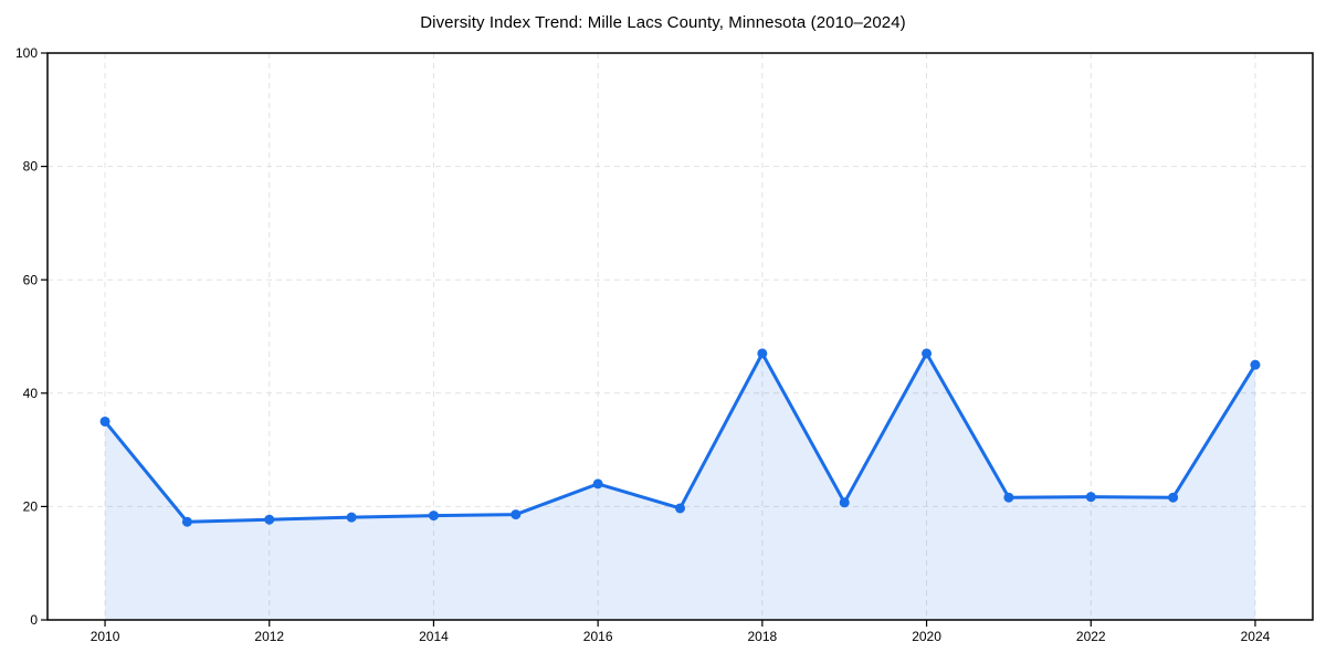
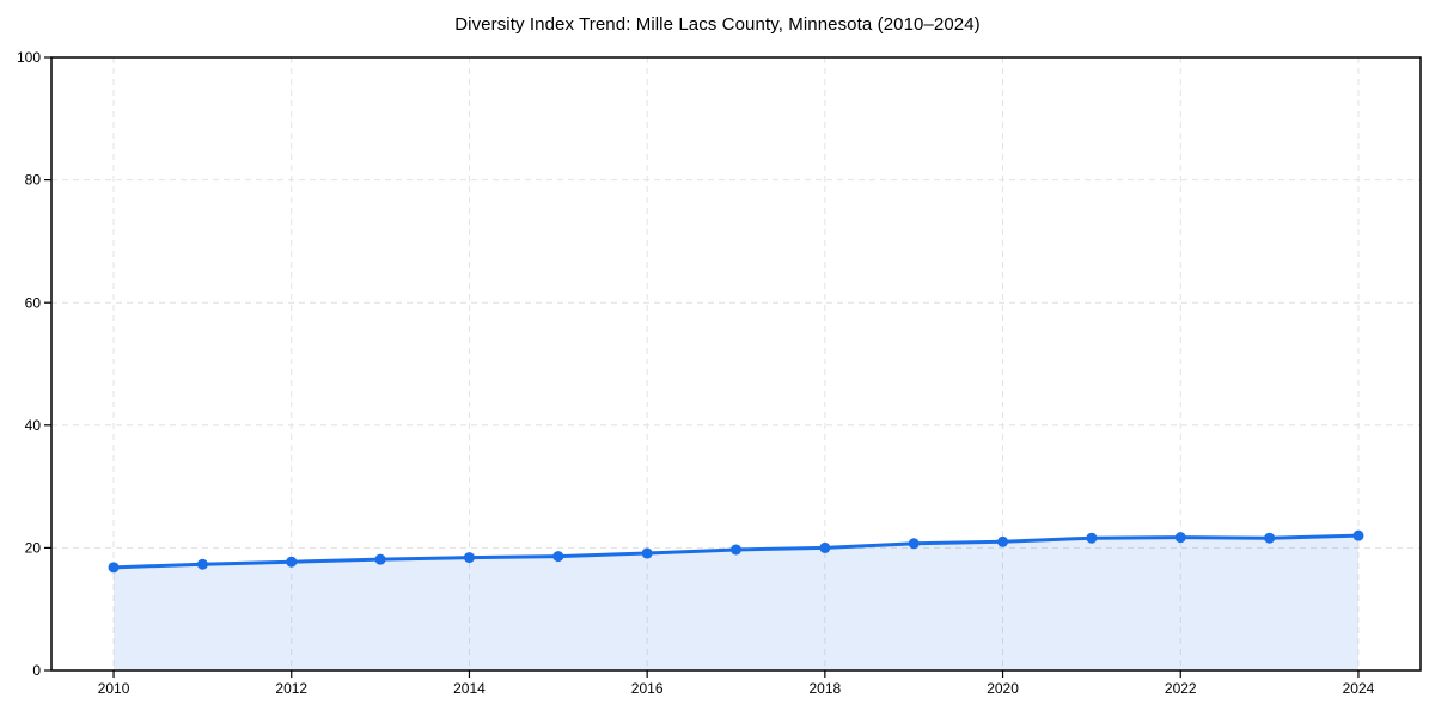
2010: 35 -> 17
2016: 24 -> 19
2018: 47 -> 20
2020: 47 -> 21
2024: 45 -> 22
